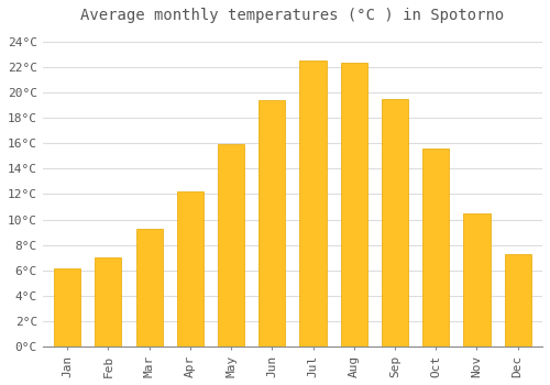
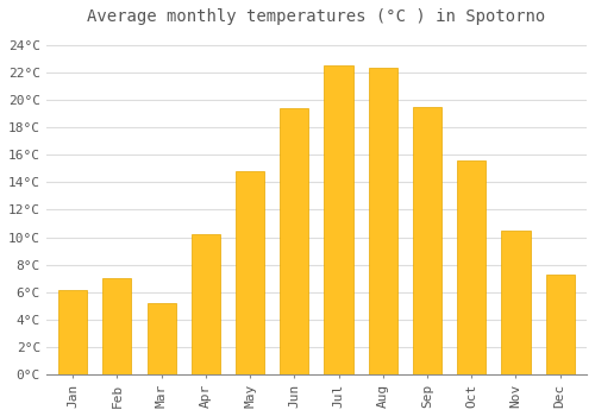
Mar: 9.3°C -> 5.2°C
Apr: 12.2°C -> 10.2°C
May: 15.9°C -> 14.8°C
